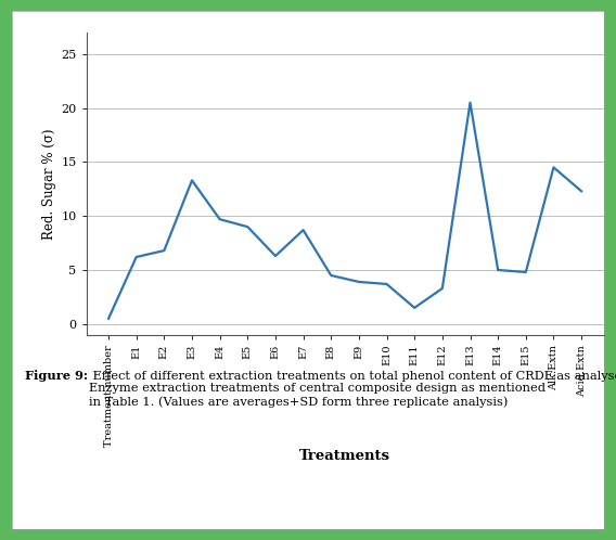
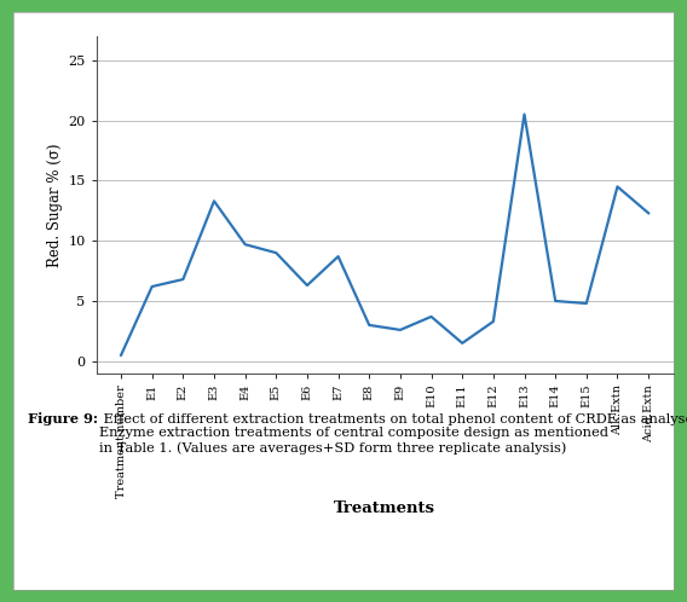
E8: 4.5 -> 3.0
E9: 3.9 -> 2.6
